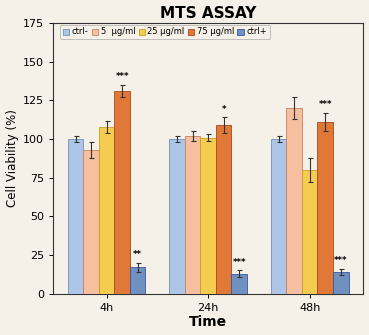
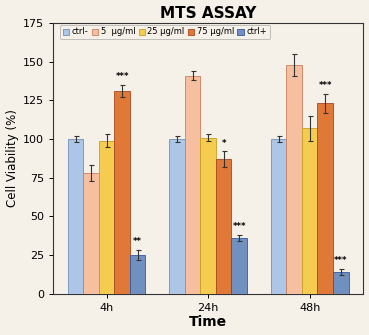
5 μg/ml/4h: 93 -> 78
25 μg/ml/4h: 108 -> 99
ctrl+/4h: 17 -> 25
5 μg/ml/24h: 102 -> 141
75 μg/ml/24h: 109 -> 87
ctrl+/24h: 13 -> 36
5 μg/ml/48h: 120 -> 148
25 μg/ml/48h: 80 -> 107
75 μg/ml/48h: 111 -> 123
